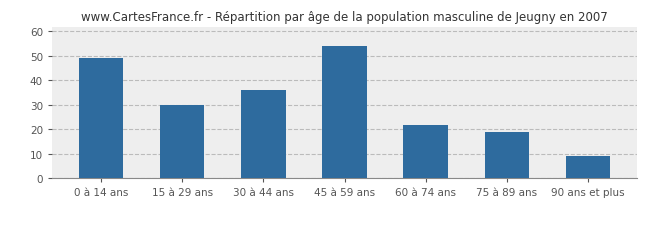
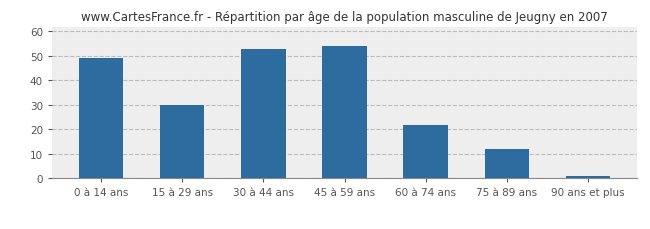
30 à 44 ans: 36 -> 53
75 à 89 ans: 19 -> 12
90 ans et plus: 9 -> 1
